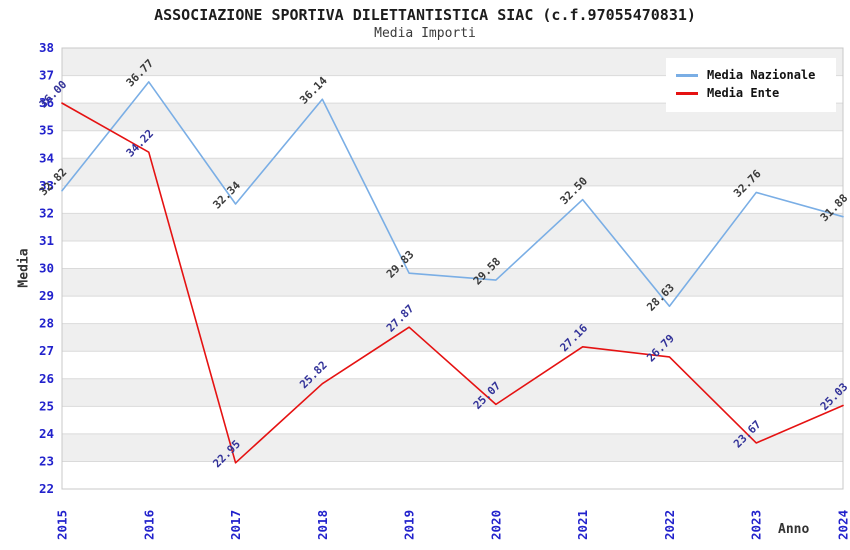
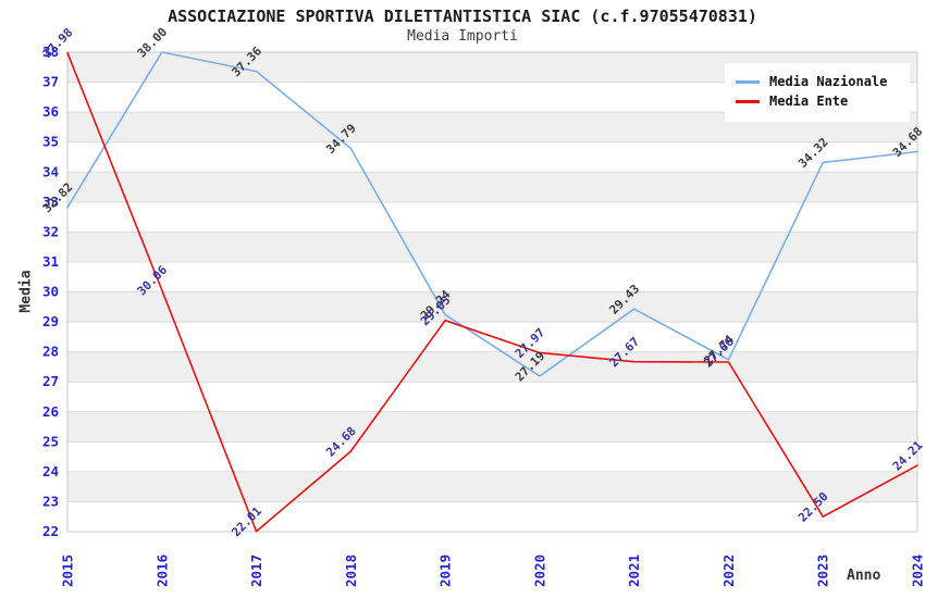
Media Ente/2015: 36.00 -> 37.98
Media Nazionale/2016: 36.77 -> 38.00
Media Ente/2016: 34.22 -> 30.06
Media Nazionale/2017: 32.34 -> 37.36
Media Ente/2017: 22.95 -> 22.01
Media Nazionale/2018: 36.14 -> 34.79
Media Ente/2018: 25.82 -> 24.68
Media Nazionale/2019: 29.83 -> 29.24
Media Ente/2019: 27.87 -> 29.05
Media Nazionale/2020: 29.58 -> 27.19
Media Ente/2020: 25.07 -> 27.97
Media Nazionale/2021: 32.50 -> 29.43
Media Ente/2021: 27.16 -> 27.67
Media Nazionale/2022: 28.63 -> 27.74
Media Ente/2022: 26.79 -> 27.66
Media Nazionale/2023: 32.76 -> 34.32
Media Ente/2023: 23.67 -> 22.50
Media Nazionale/2024: 31.88 -> 34.68
Media Ente/2024: 25.03 -> 24.21
